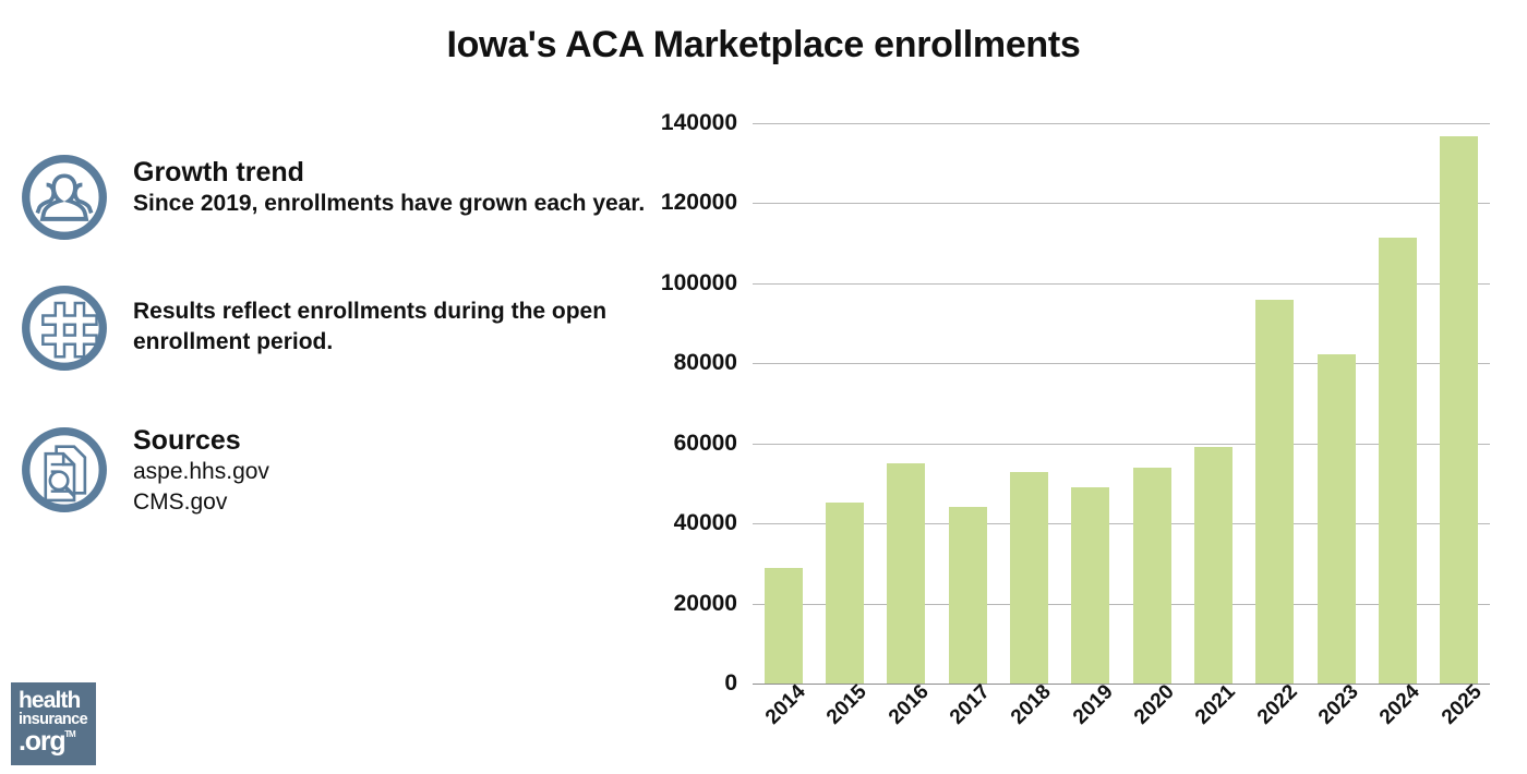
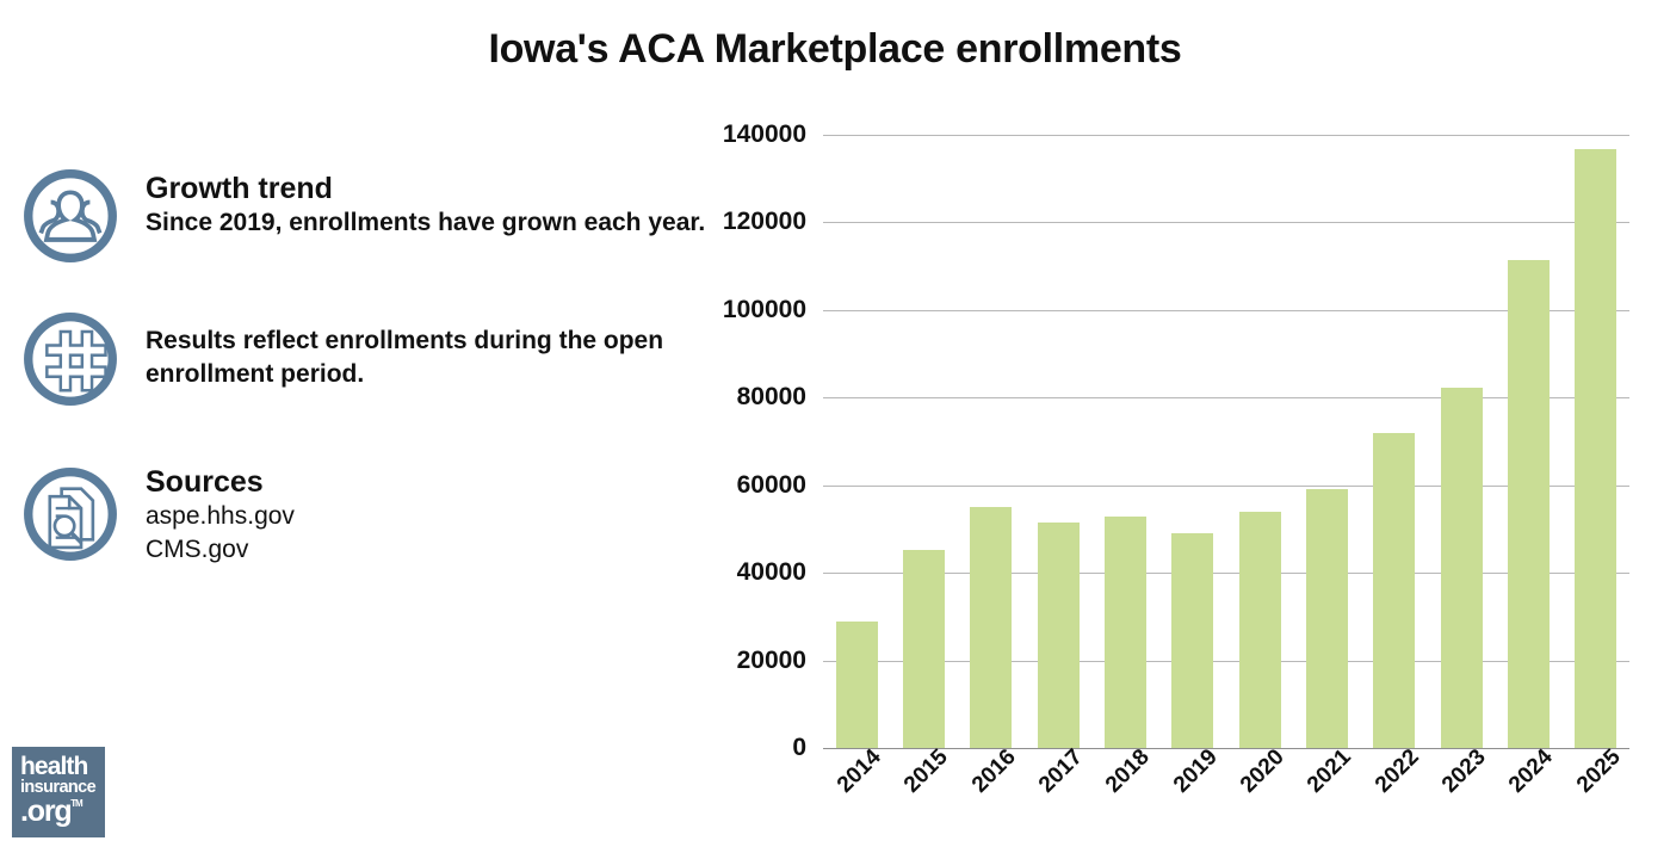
2017: 44000 -> 51000
2022: 96000 -> 72000
